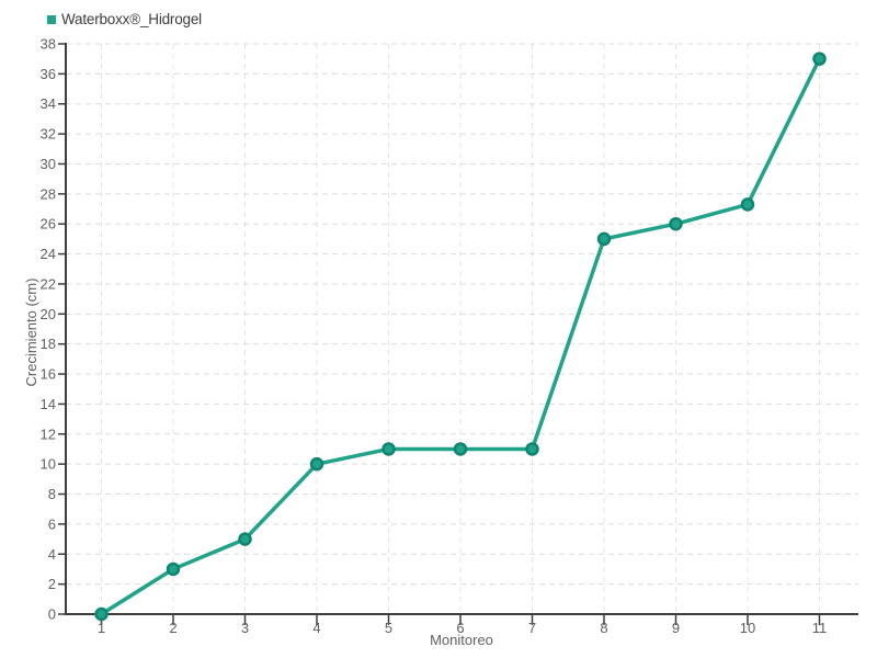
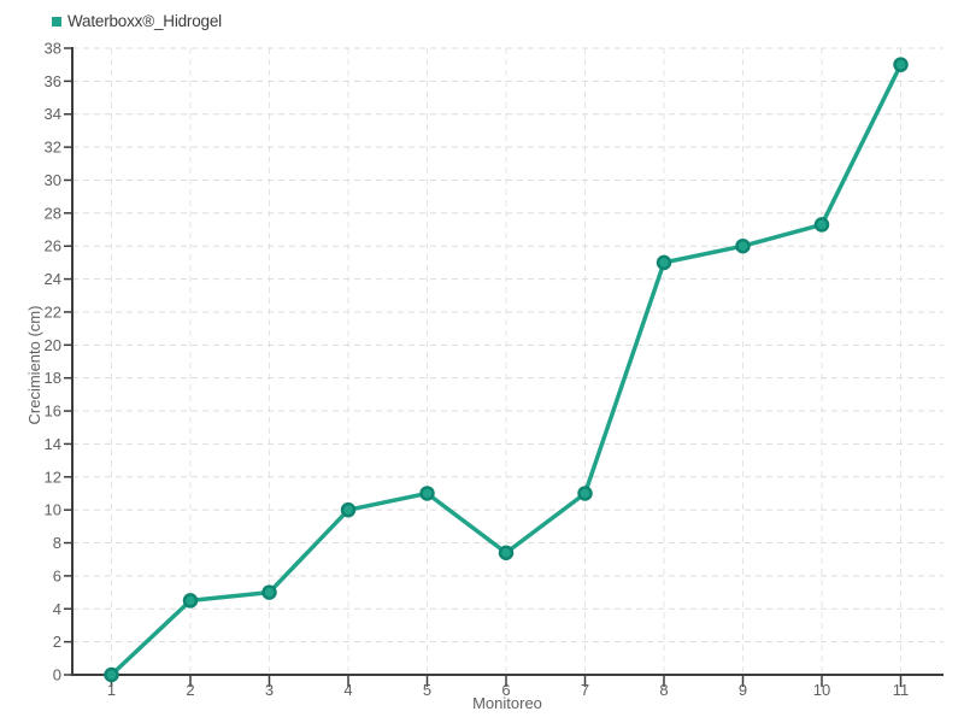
2: 3.0 -> 4.5
6: 11.0 -> 7.4
